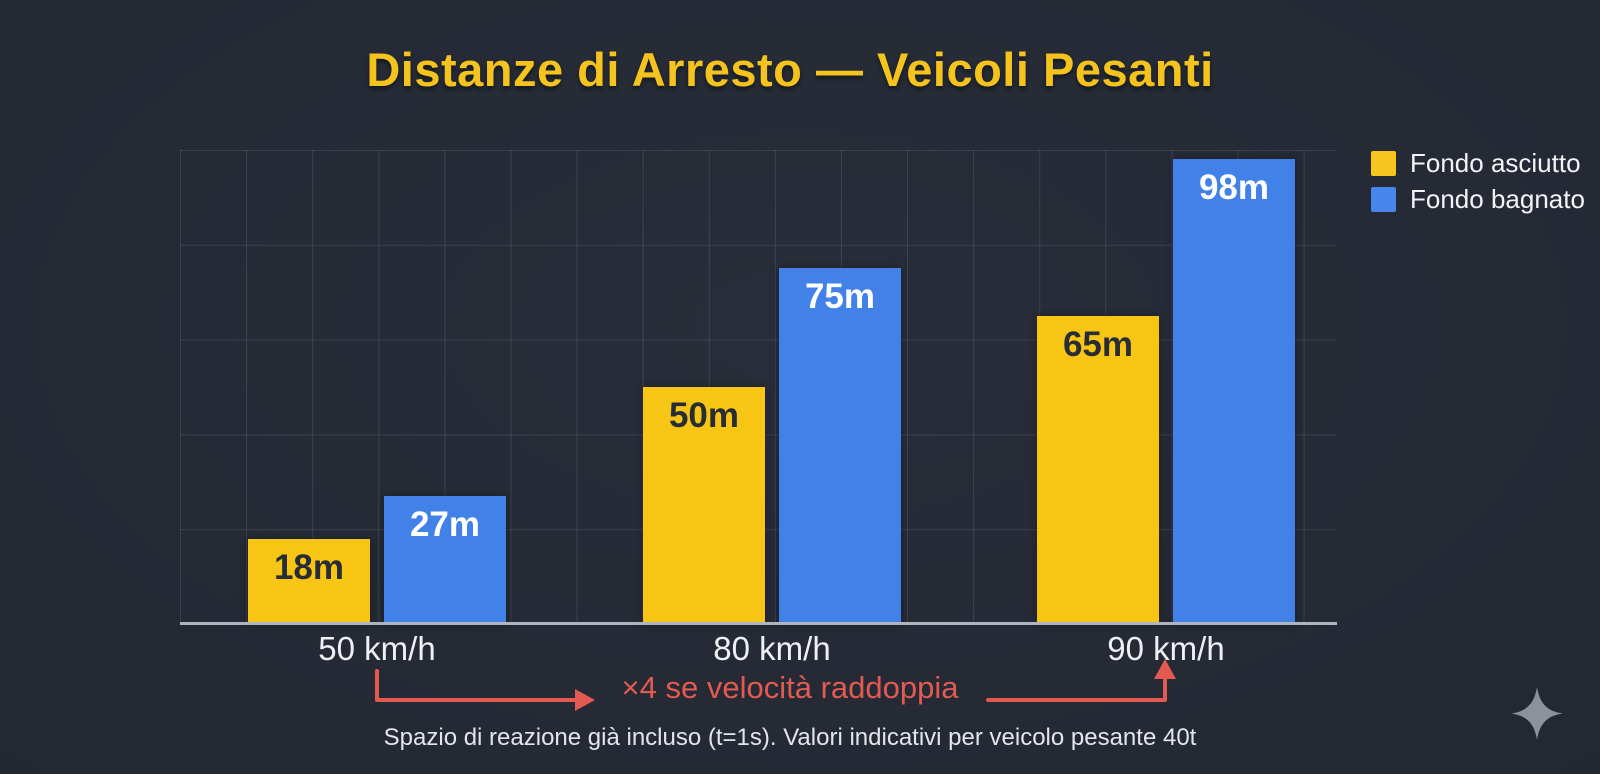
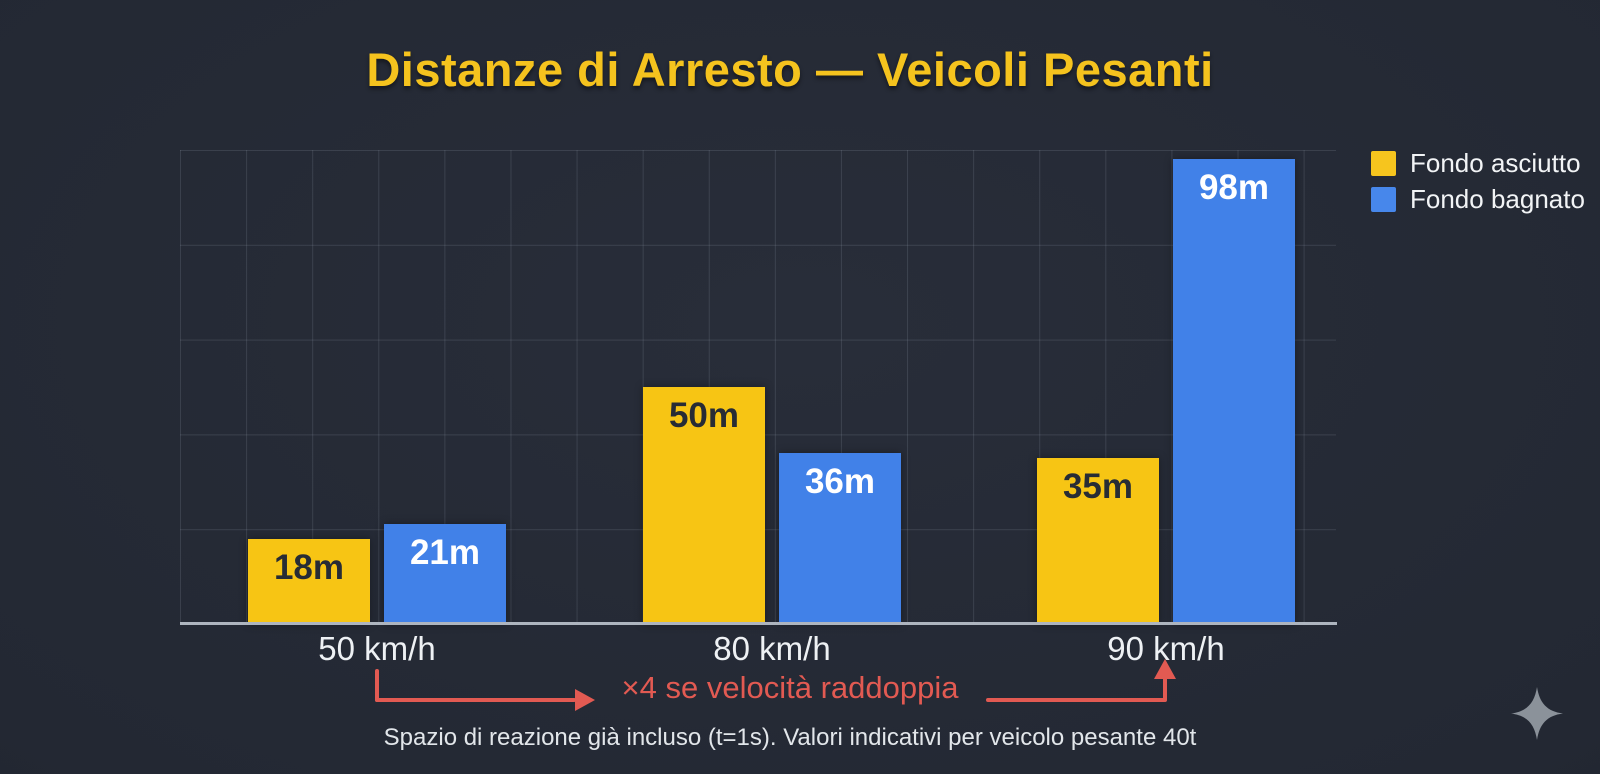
Fondo bagnato/50 km/h: 27m -> 21m
Fondo bagnato/80 km/h: 75m -> 36m
Fondo asciutto/90 km/h: 65m -> 35m
